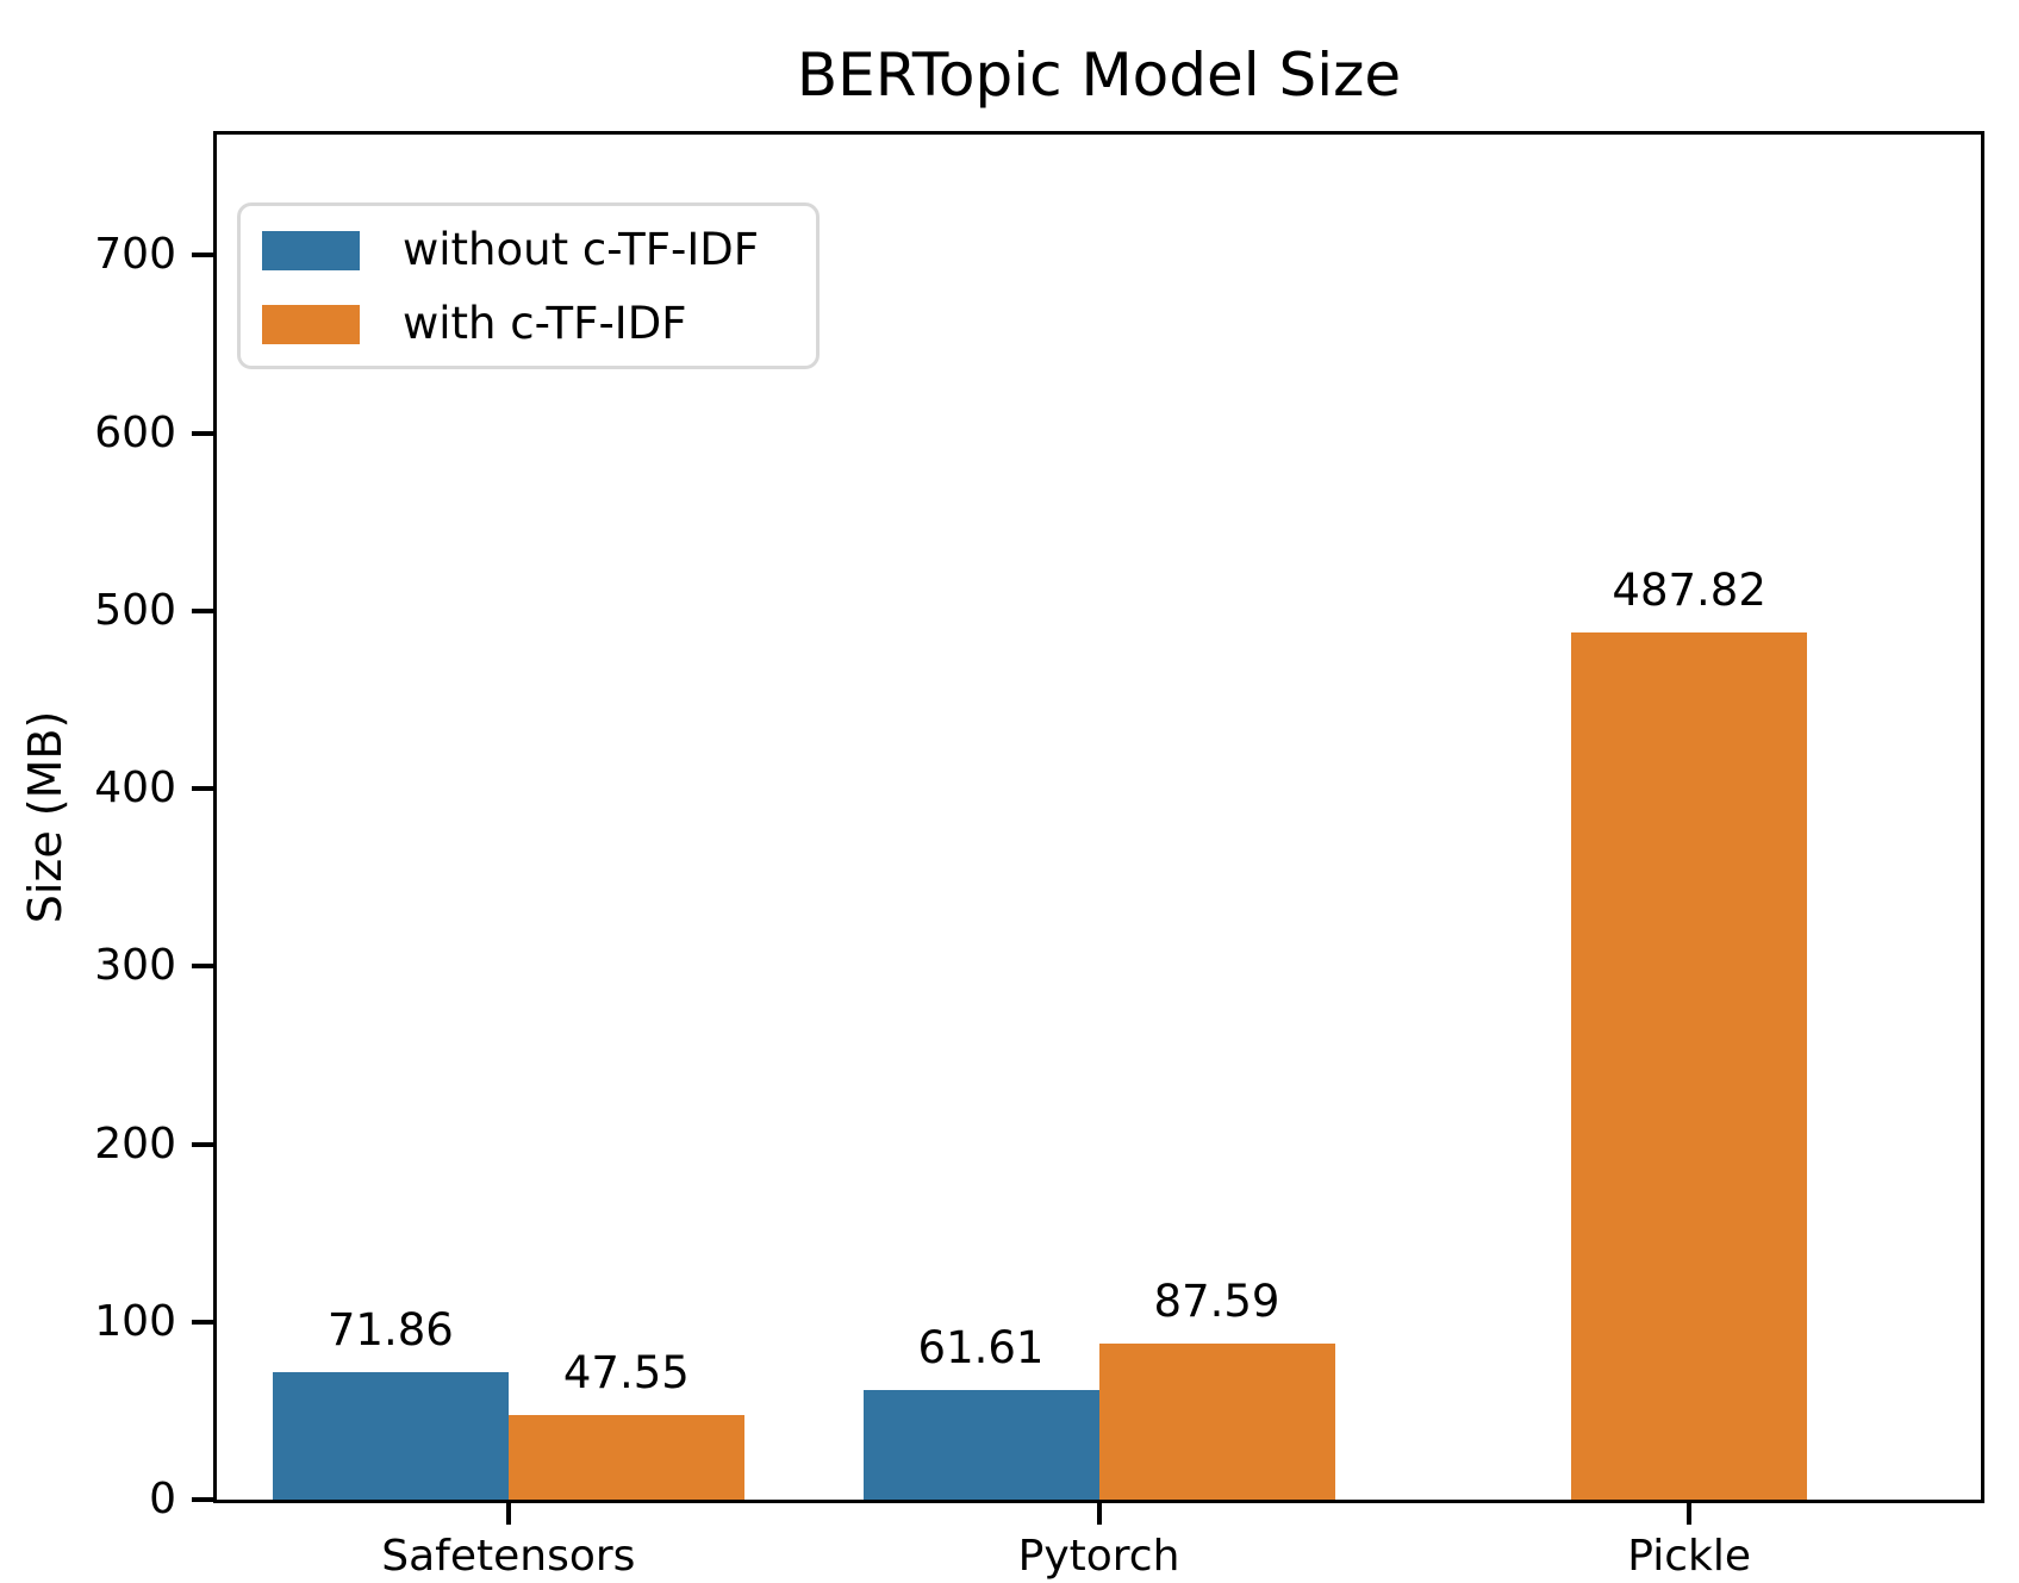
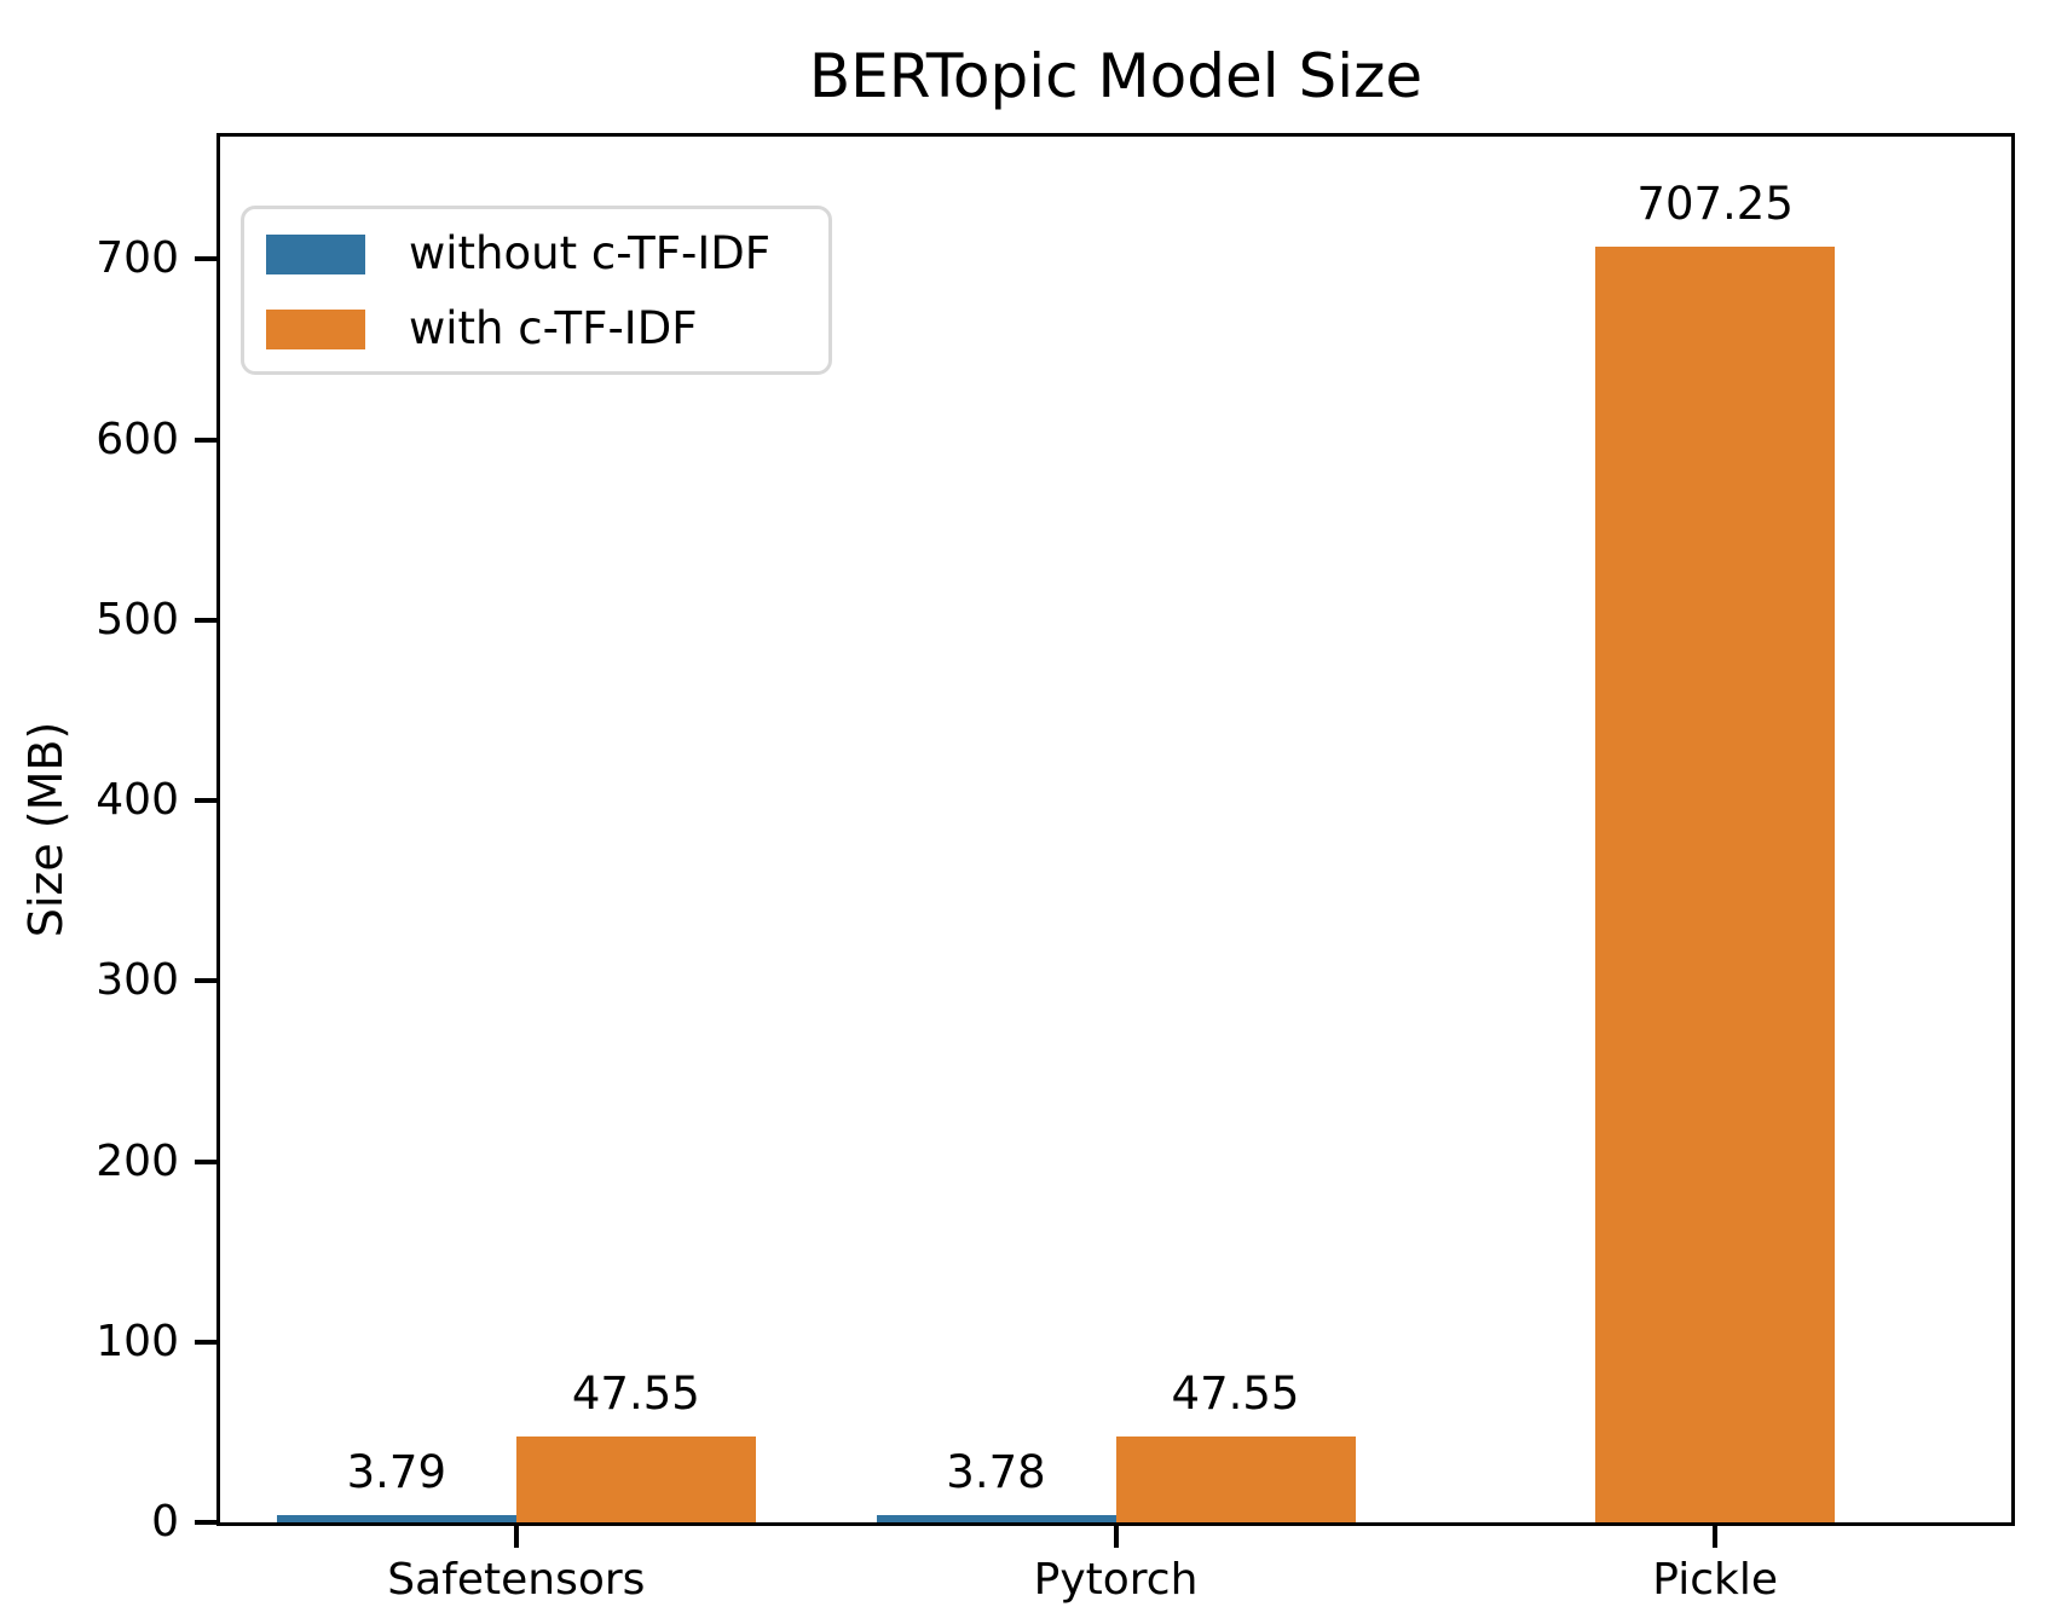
without c-TF-IDF/Safetensors: 71.86 -> 3.79
without c-TF-IDF/Pytorch: 61.61 -> 3.78
with c-TF-IDF/Pytorch: 87.59 -> 47.55
with c-TF-IDF/Pickle: 487.82 -> 707.25
